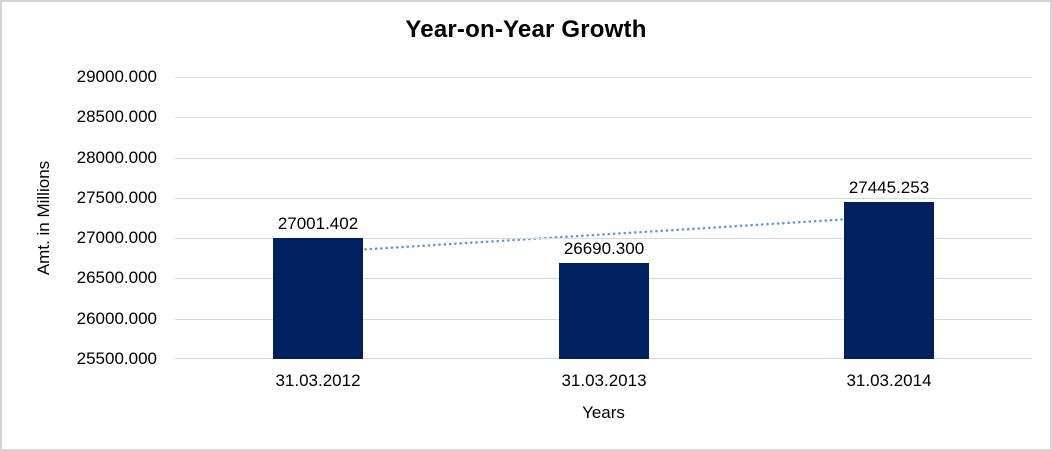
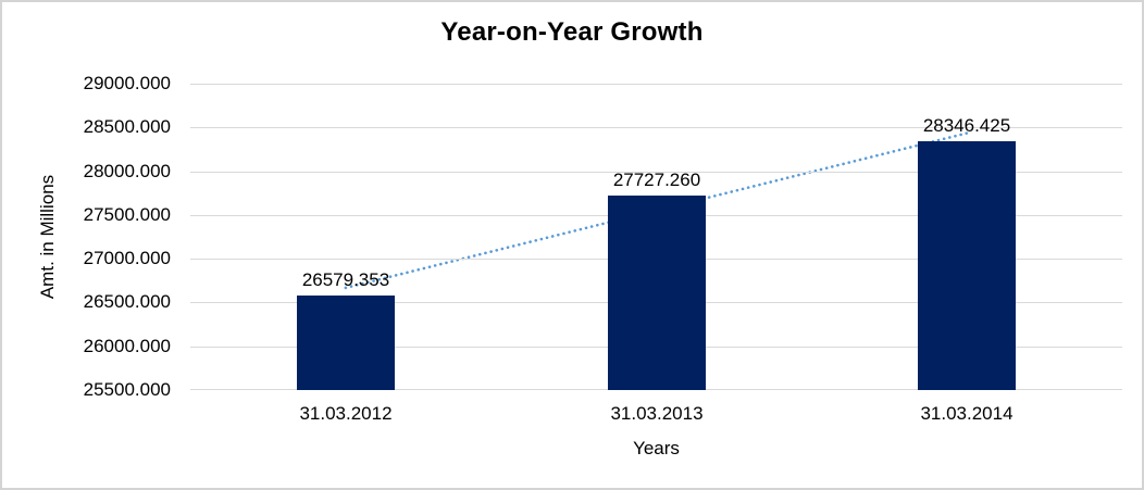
31.03.2012: 27001.402 -> 26579.353
31.03.2013: 26690.300 -> 27727.260
31.03.2014: 27445.253 -> 28346.425
